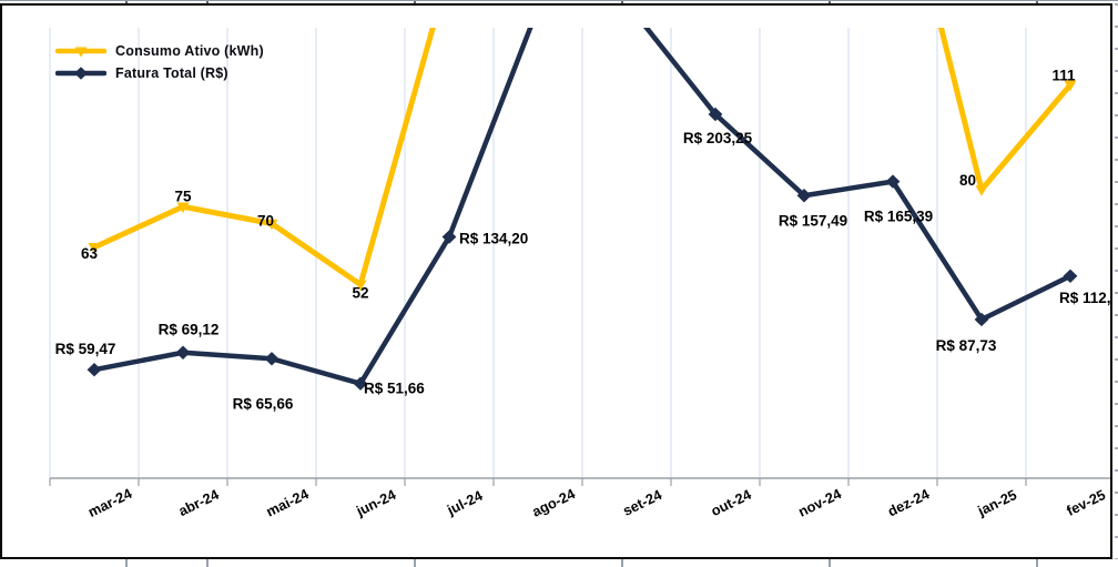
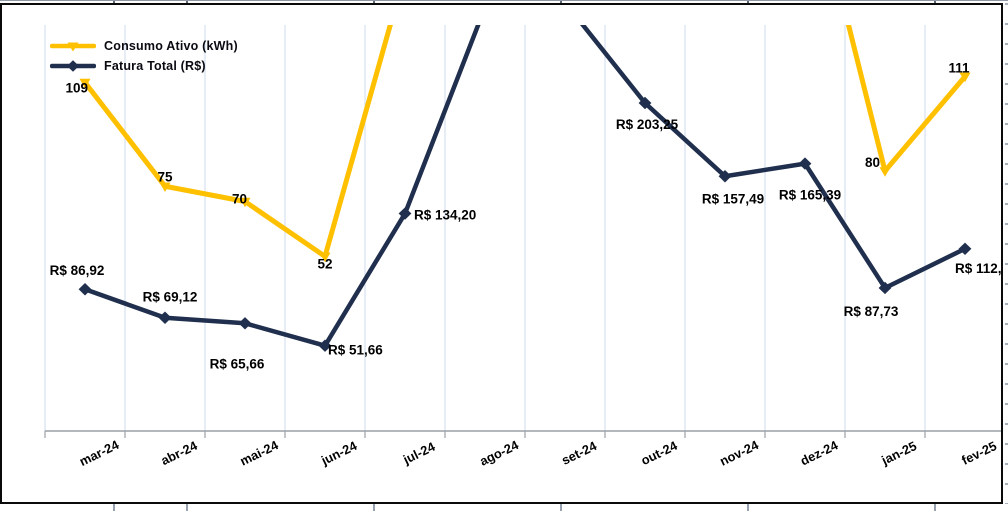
Consumo Ativo (kWh)/mar-24: 63 -> 109
Fatura Total (R$)/mar-24: 59,47 -> 86,92
